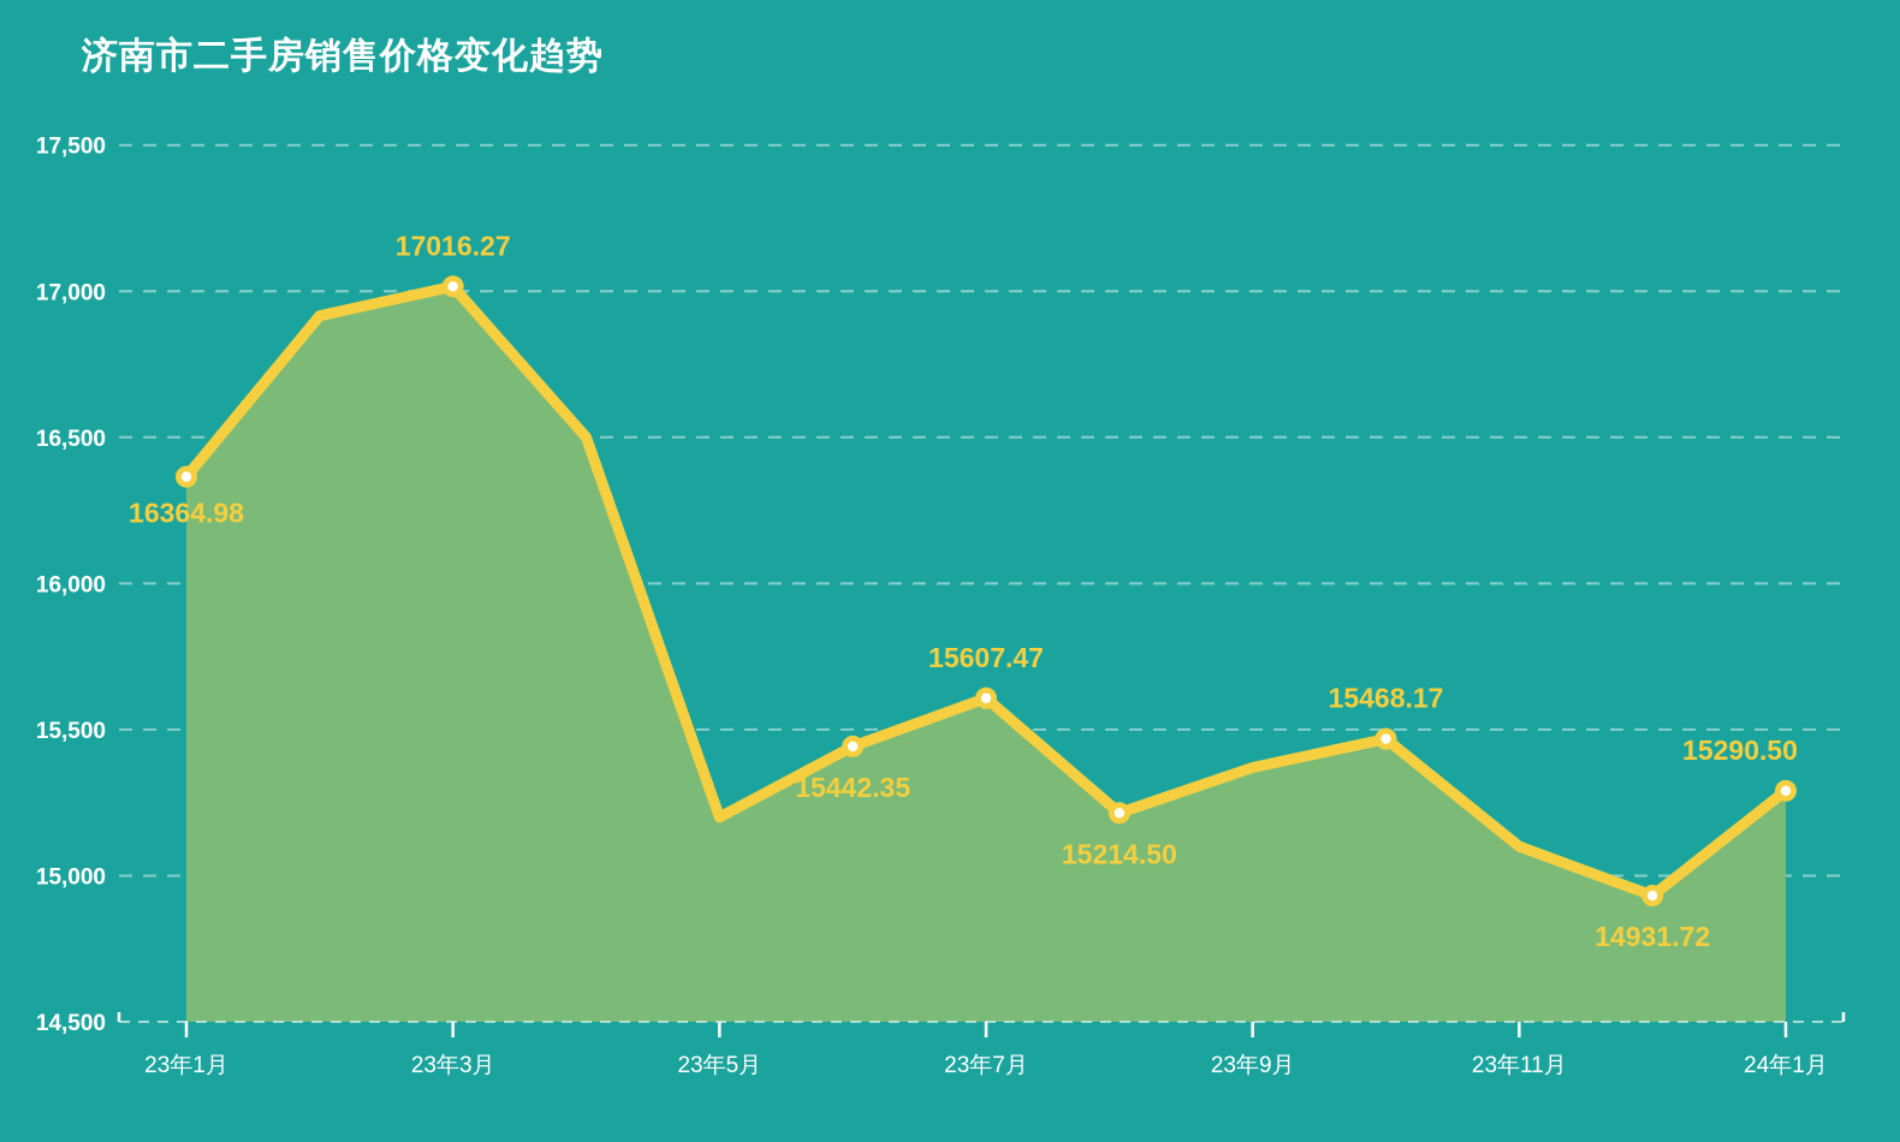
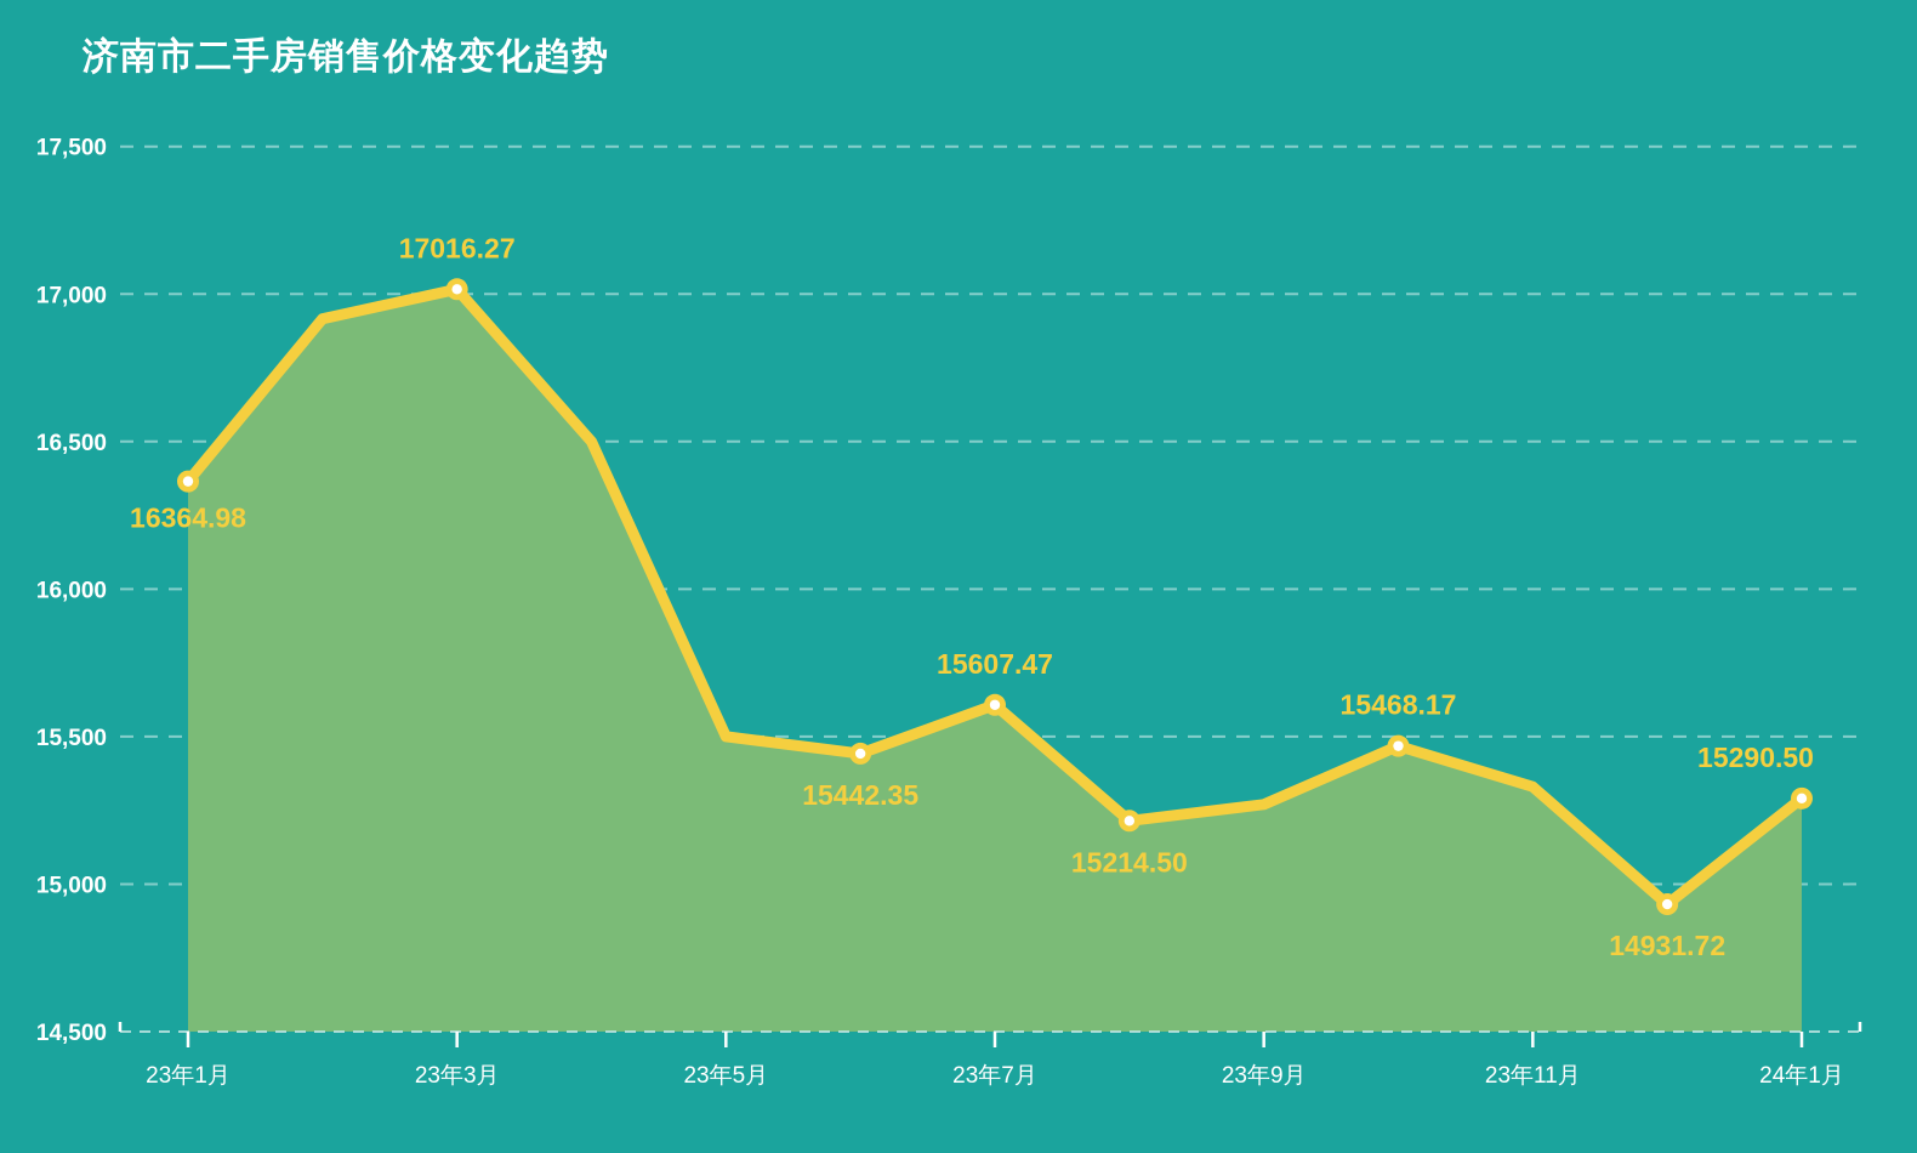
23年5月: 15200 -> 15500
23年9月: 15370 -> 15270
23年11月: 15100 -> 15330
